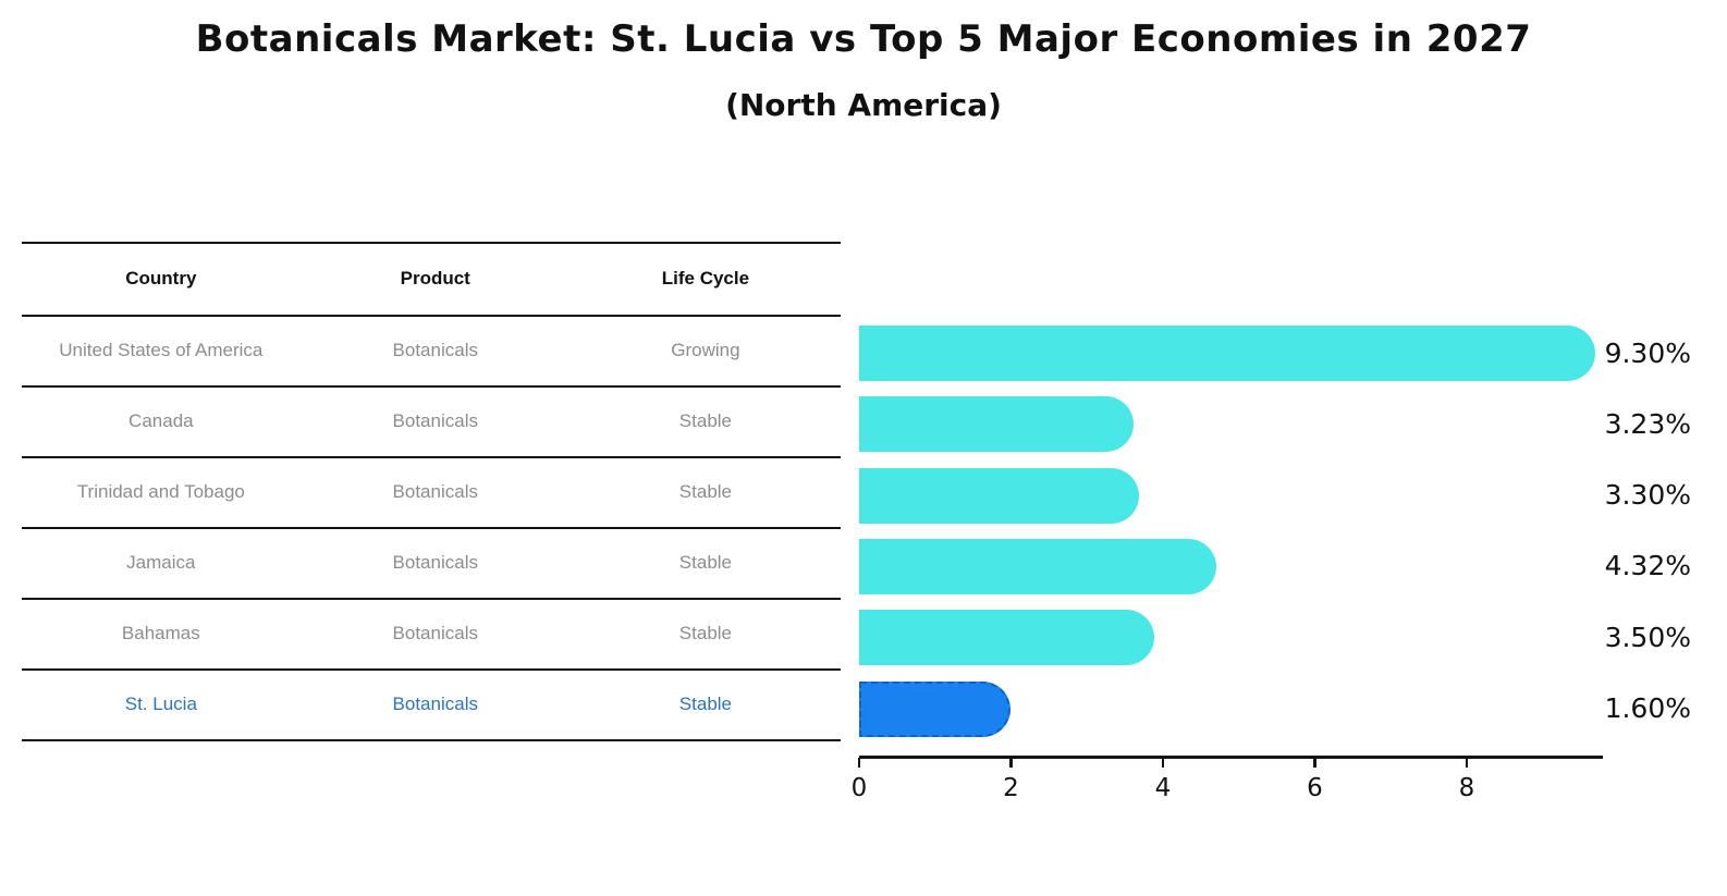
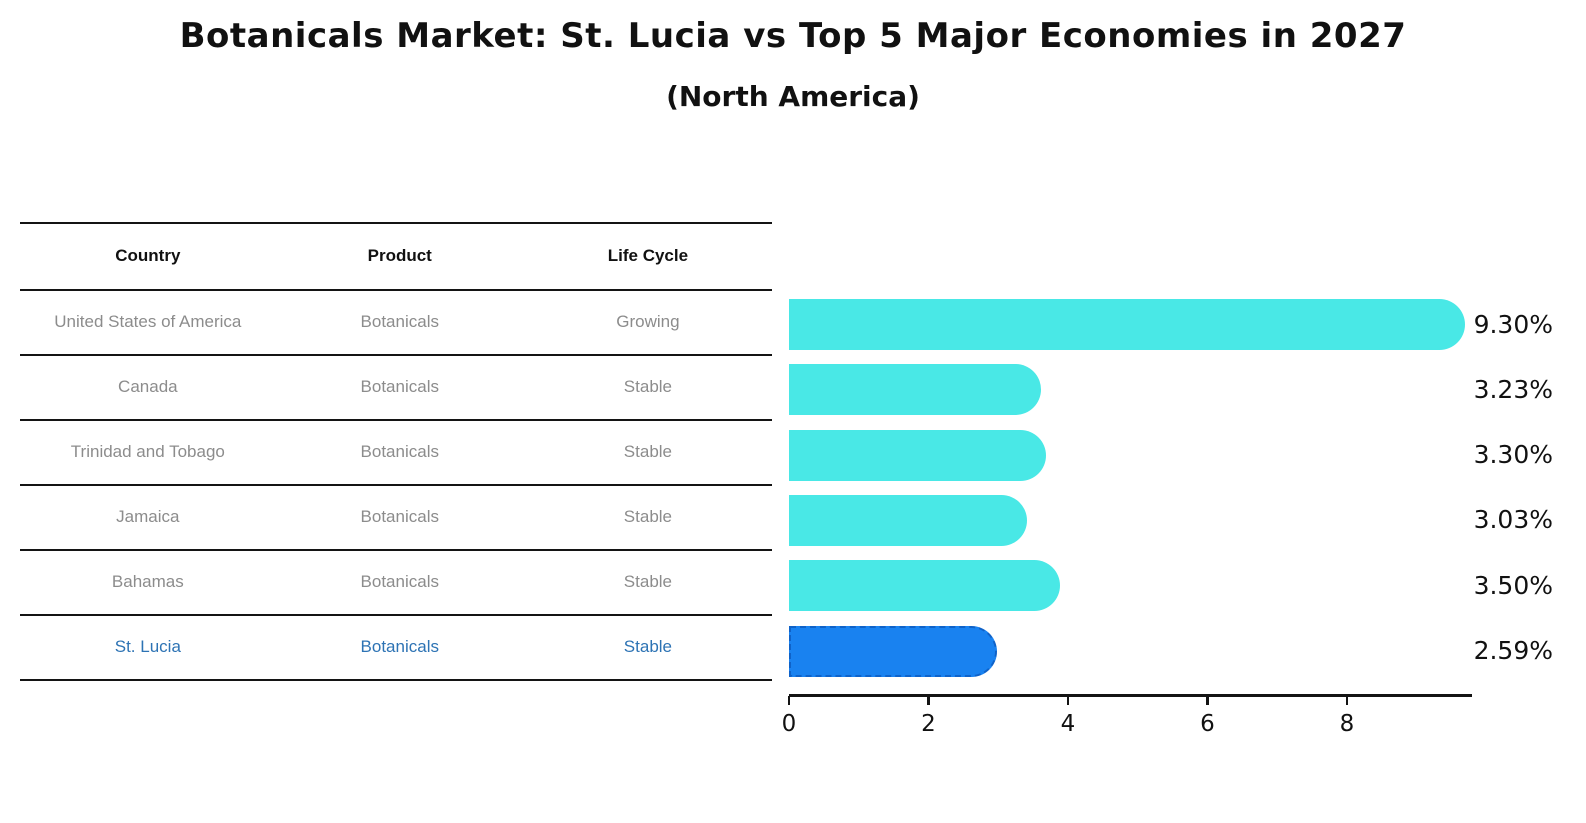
Jamaica: 4.32% -> 3.03%
St. Lucia: 1.60% -> 2.59%
